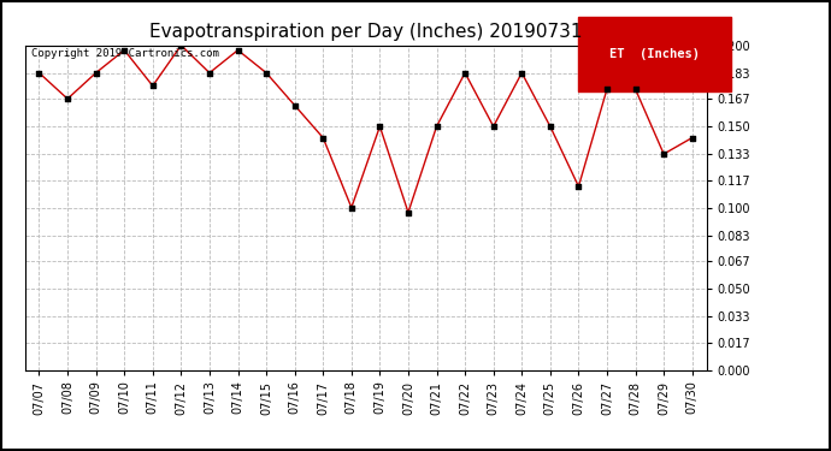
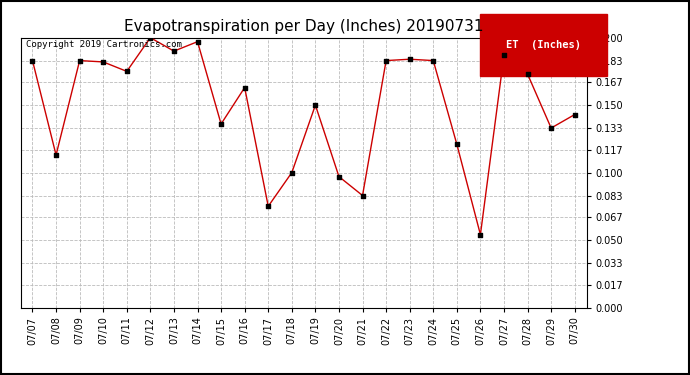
07/08: 0.167 -> 0.113
07/10: 0.197 -> 0.182
07/13: 0.183 -> 0.190
07/15: 0.183 -> 0.136
07/17: 0.143 -> 0.075
07/21: 0.150 -> 0.083
07/23: 0.150 -> 0.184
07/25: 0.150 -> 0.121
07/26: 0.113 -> 0.054
07/27: 0.173 -> 0.187
